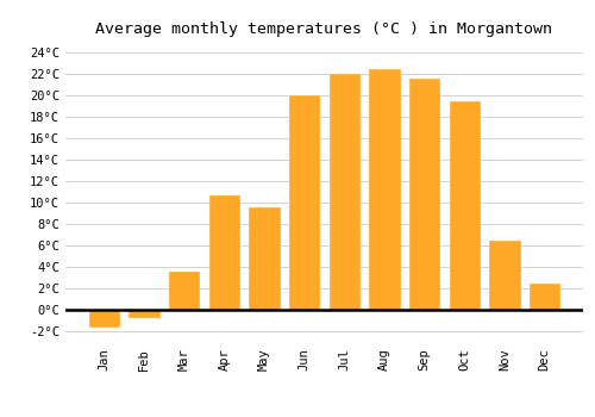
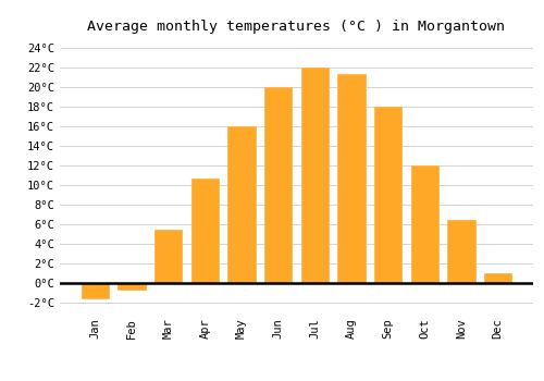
Mar: 3.6°C -> 5.5°C
May: 9.6°C -> 16.0°C
Aug: 22.4°C -> 21.3°C
Sep: 21.6°C -> 18.0°C
Oct: 19.4°C -> 12.0°C
Dec: 2.4°C -> 1.0°C
